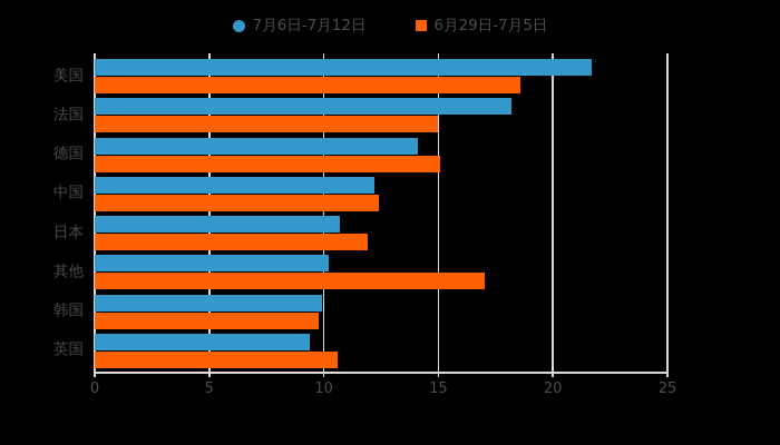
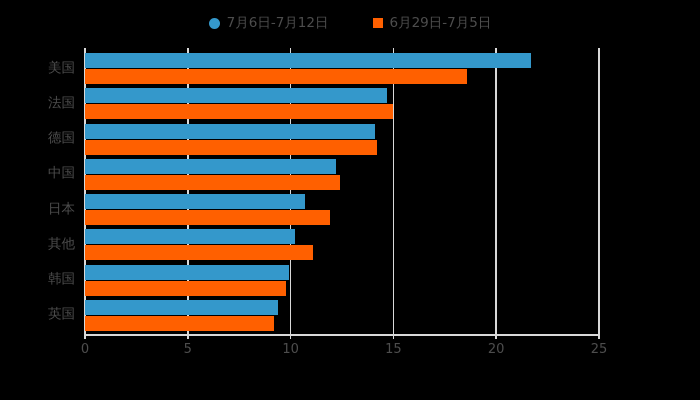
7月6日-7月12日/法国: 18.2 -> 14.7
6月29日-7月5日/德国: 15.1 -> 14.2
6月29日-7月5日/其他: 17.0 -> 11.1
6月29日-7月5日/英国: 10.6 -> 9.2
